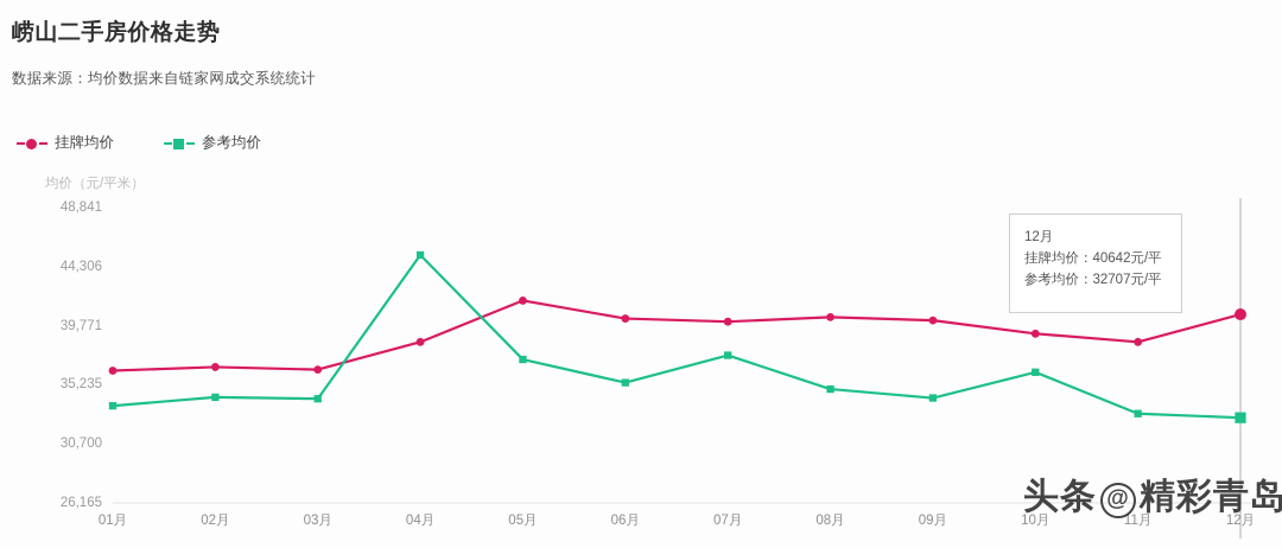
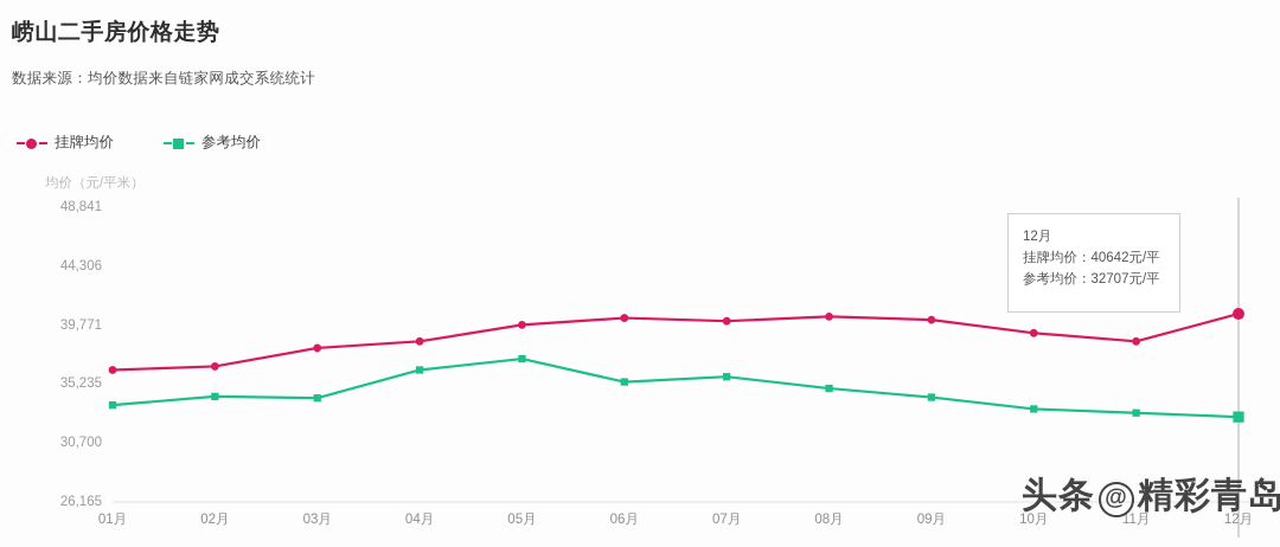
挂牌均价/03月: 36400 -> 38000
参考均价/04月: 45200 -> 36300
挂牌均价/05月: 41700 -> 39800
参考均价/07月: 37500 -> 35800
参考均价/10月: 36200 -> 33300
